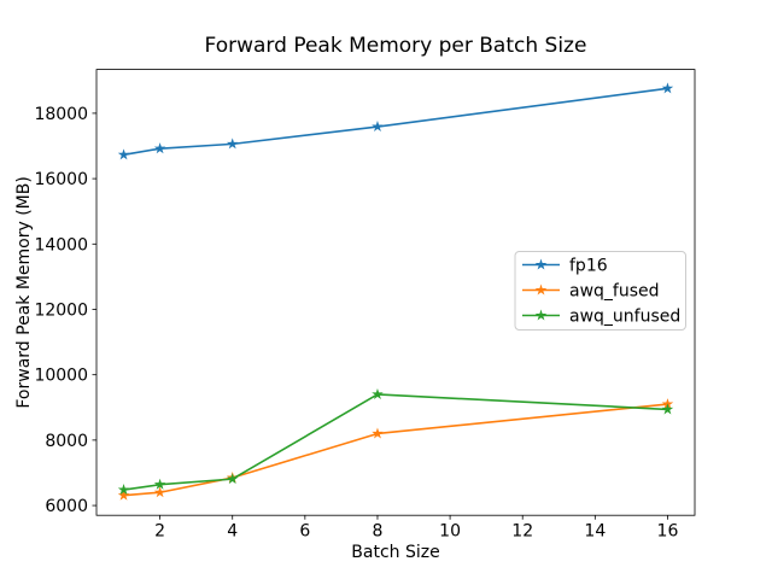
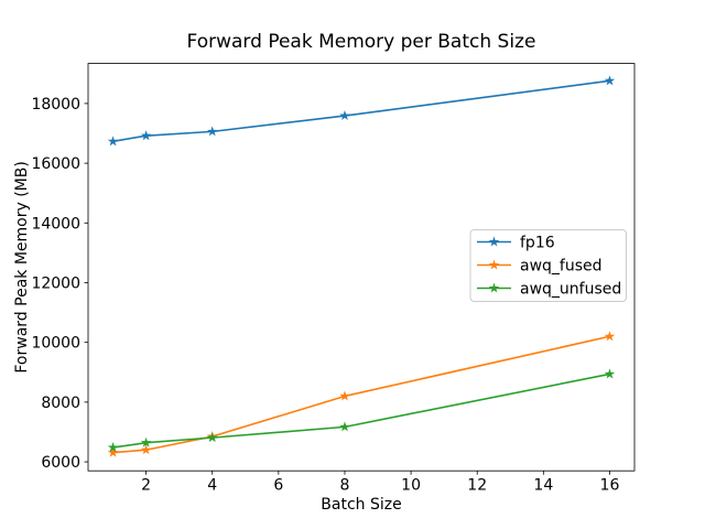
awq_unfused/8: 9400 -> 7200
awq_fused/16: 9100 -> 10200
